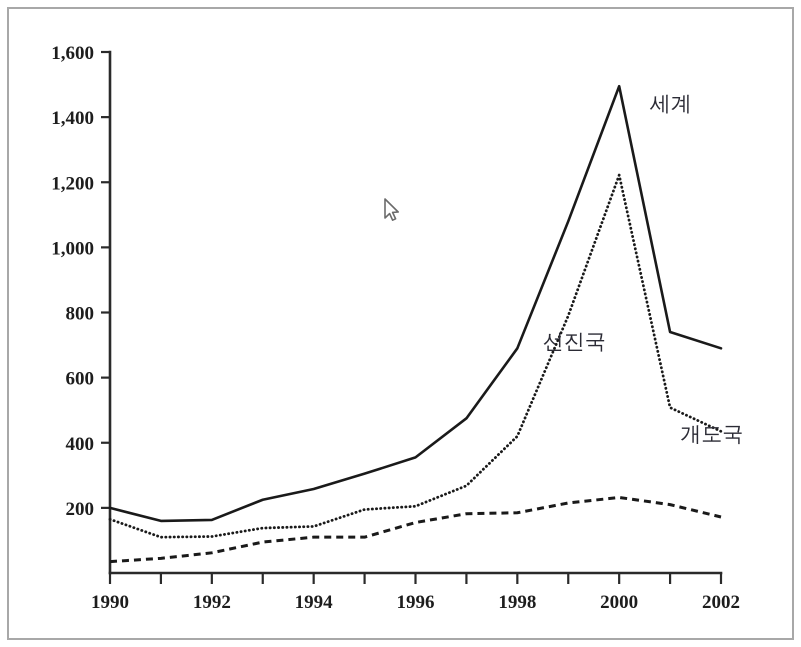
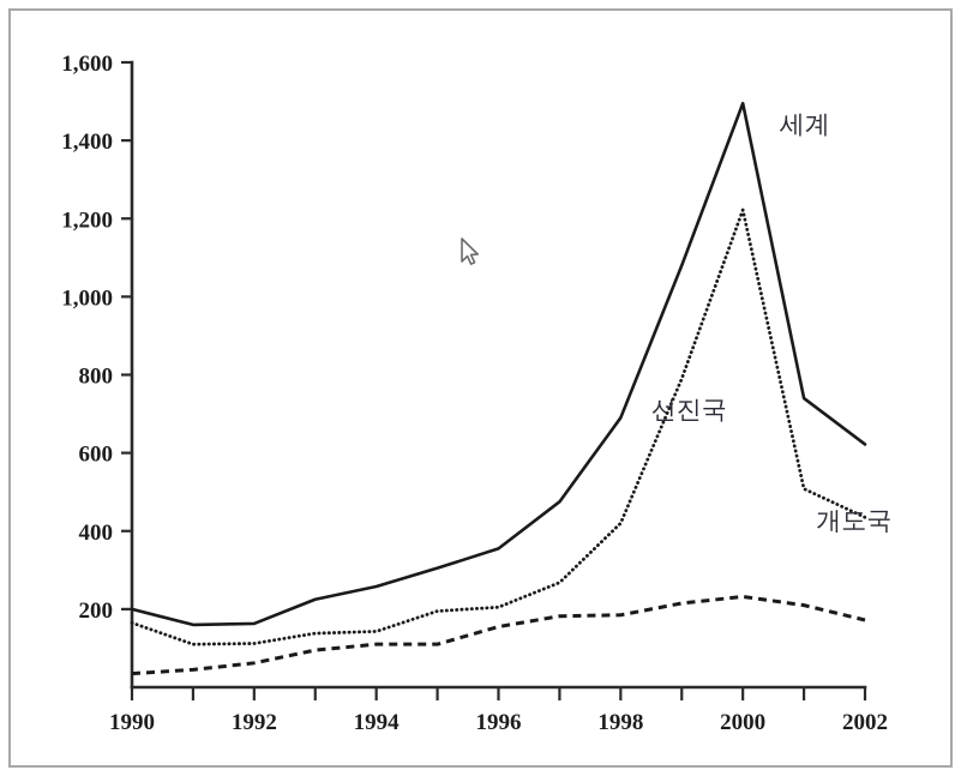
세계/2002: 690 -> 620
